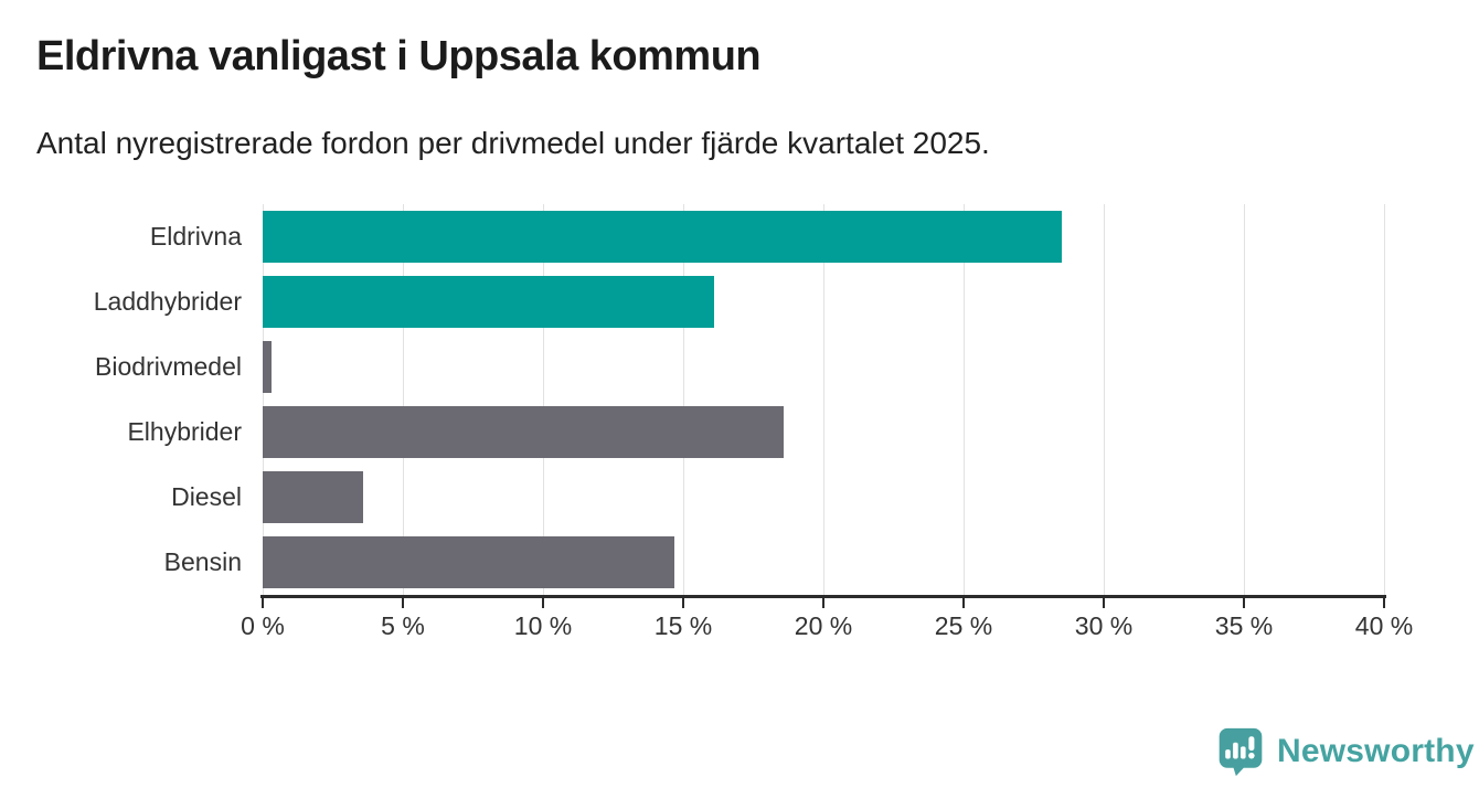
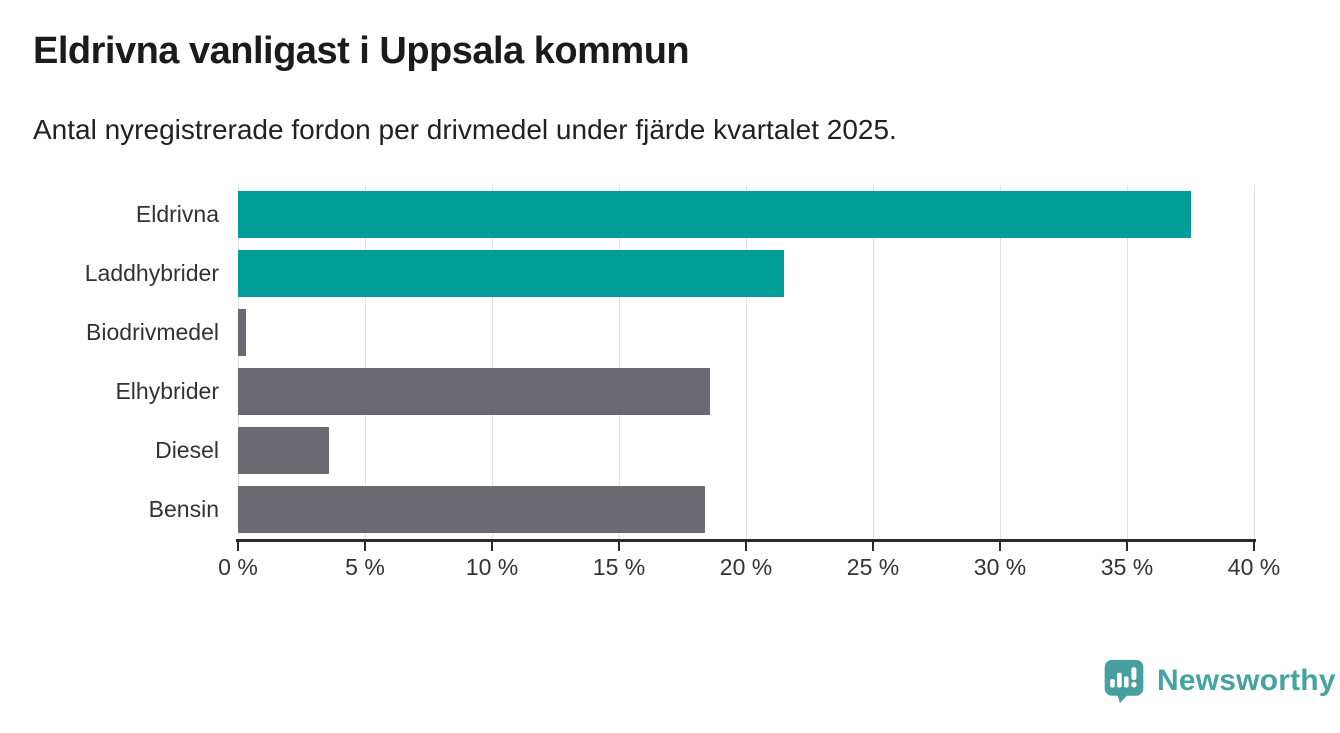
Eldrivna: 28.5% -> 37.5%
Laddhybrider: 16.1% -> 21.5%
Bensin: 14.7% -> 18.4%
